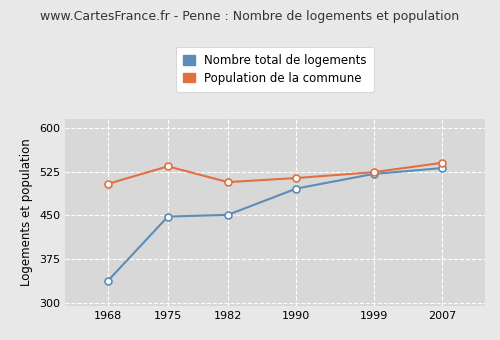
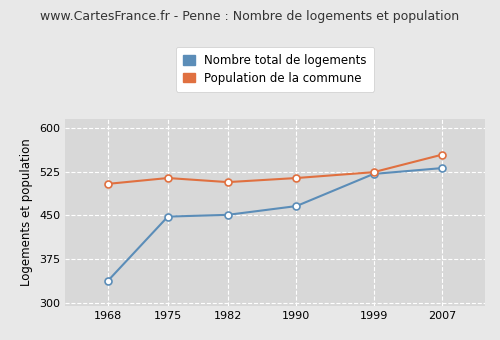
Population de la commune/1975: 534 -> 514
Nombre total de logements/1990: 496 -> 466
Population de la commune/2007: 540 -> 554
